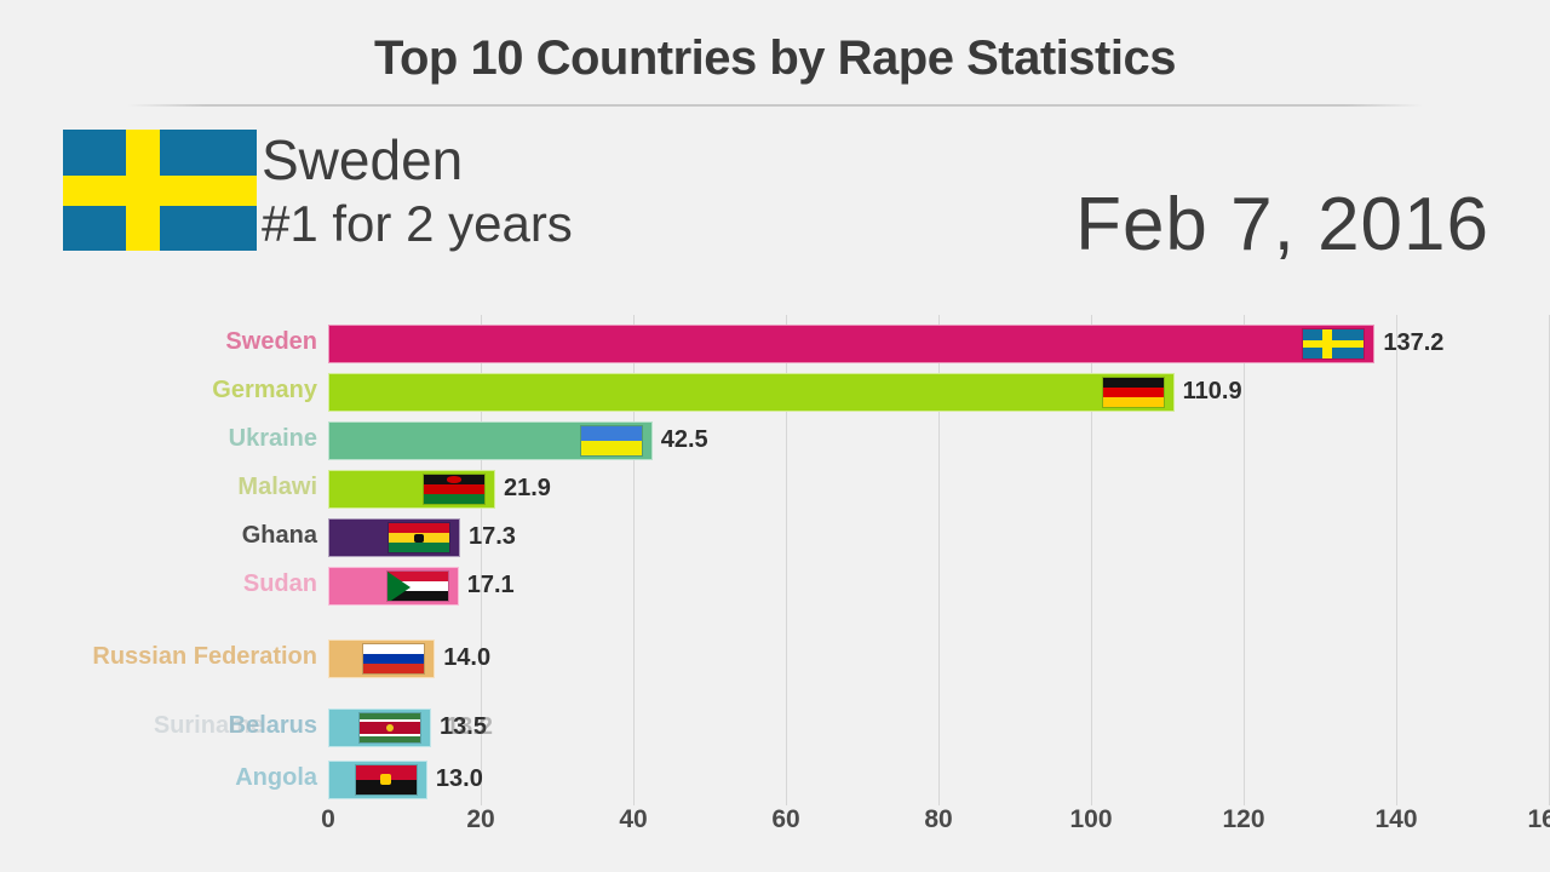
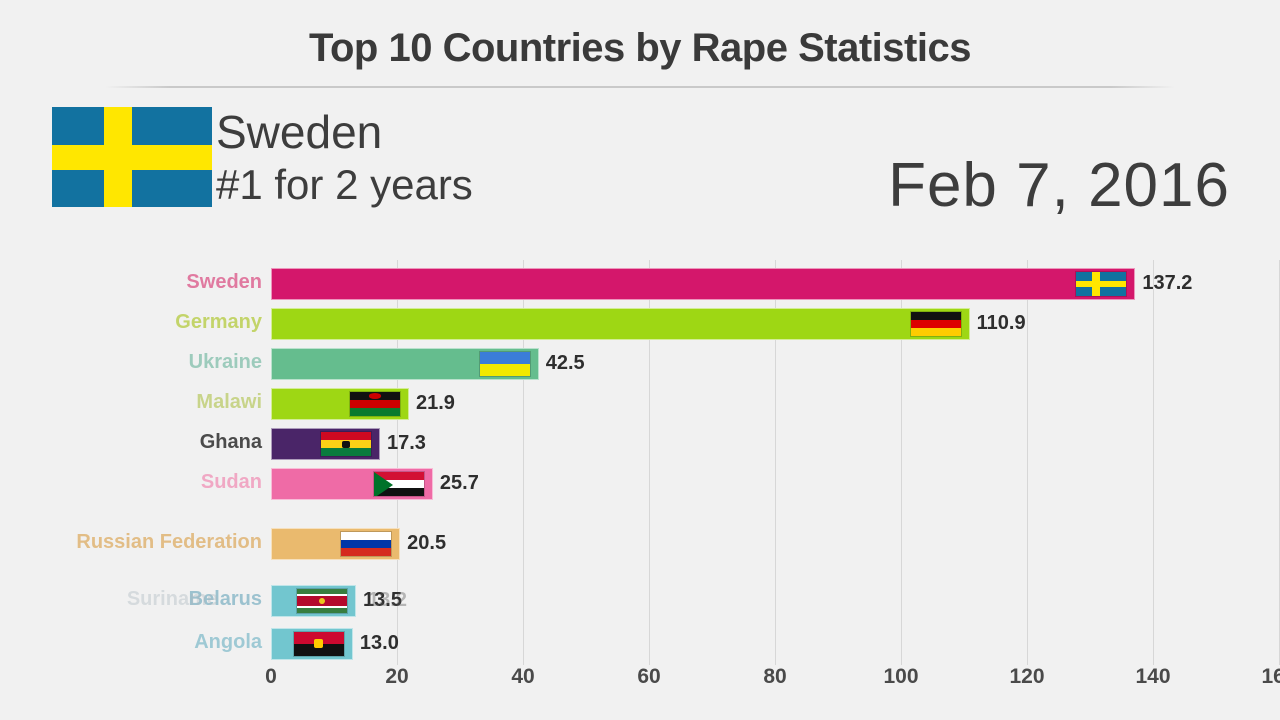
Sudan: 17.1 -> 25.7
Russian Federation: 14.0 -> 20.5
